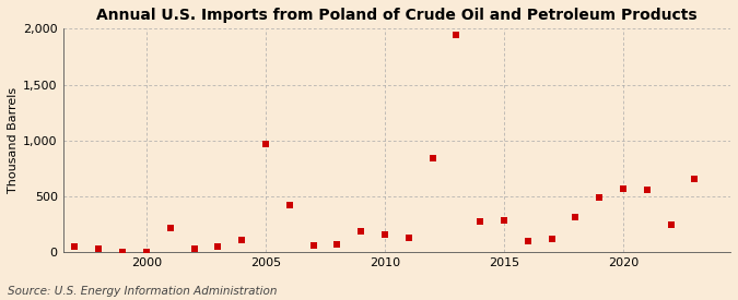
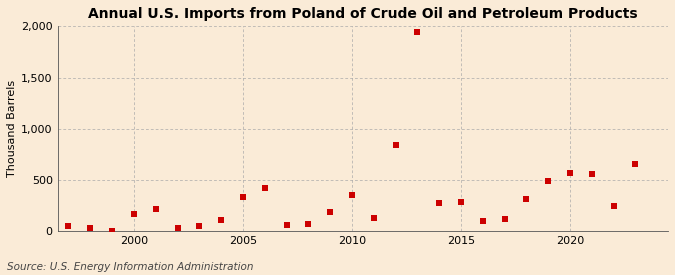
2000: 0 -> 170
2005: 970 -> 330
2010: 160 -> 350
